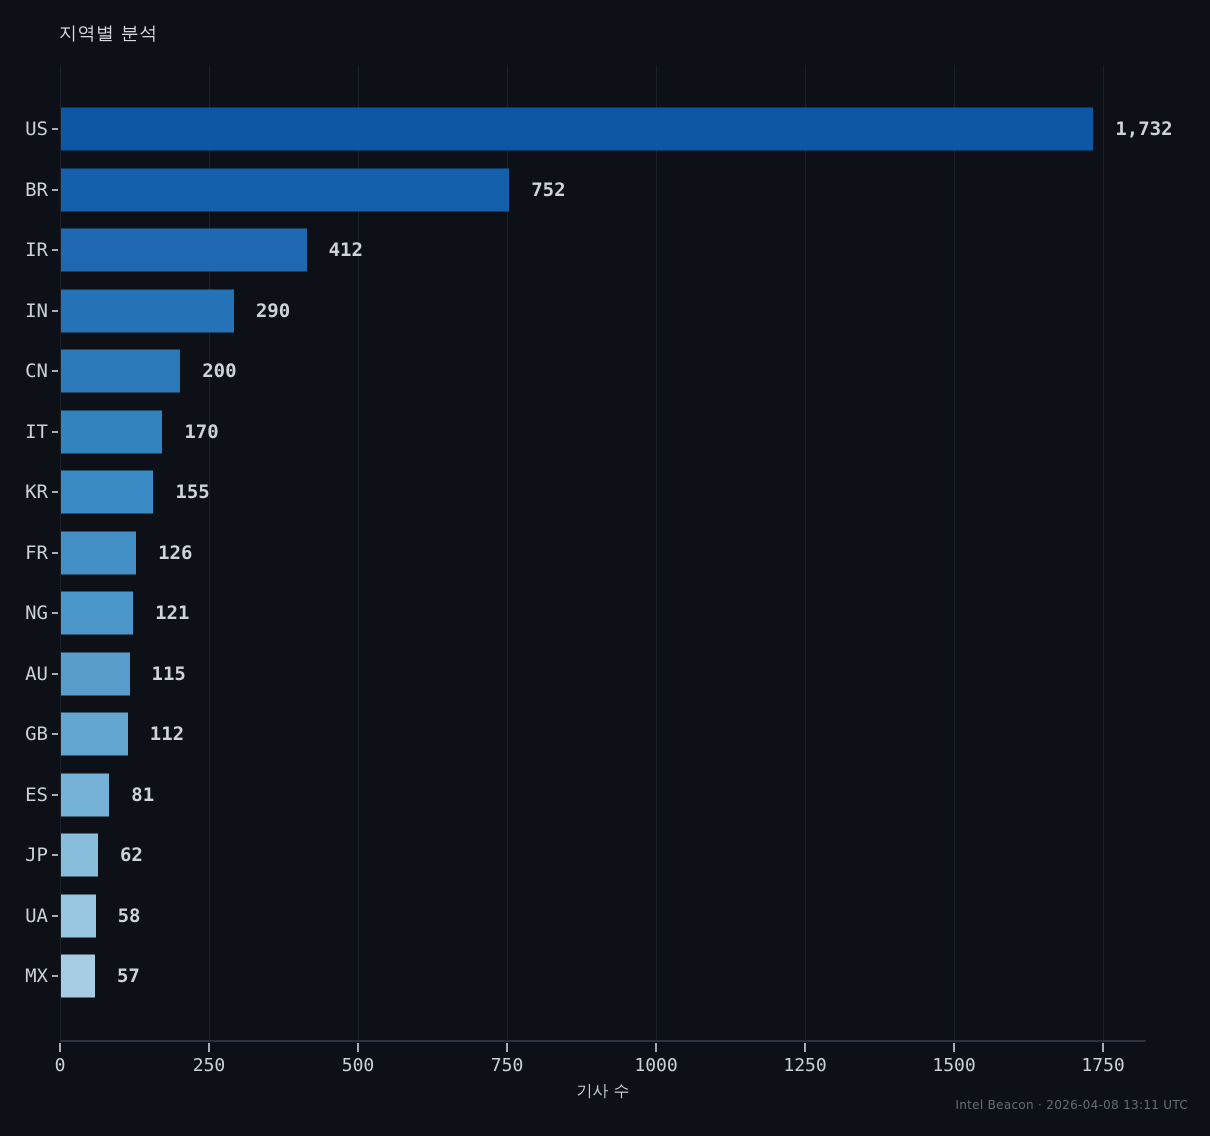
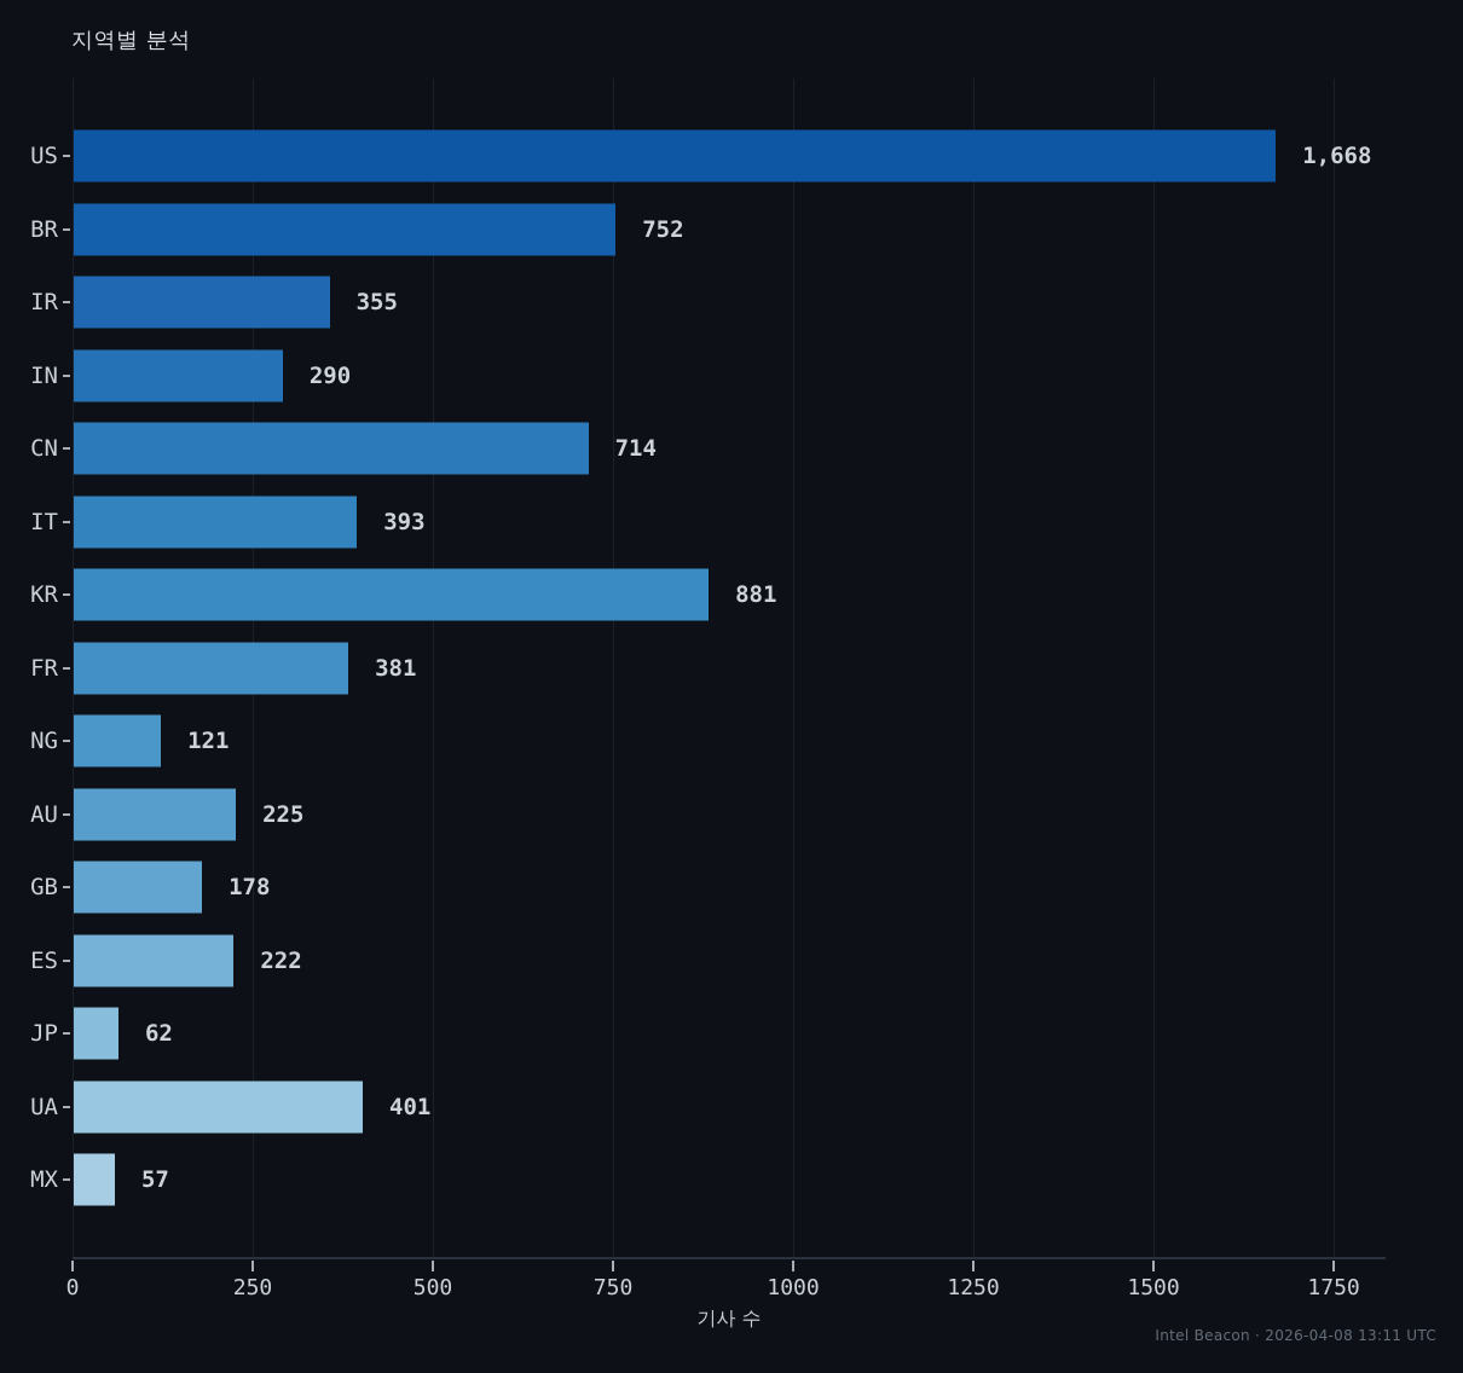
US: 1,732 -> 1,668
IR: 412 -> 355
CN: 200 -> 714
IT: 170 -> 393
KR: 155 -> 881
FR: 126 -> 381
AU: 115 -> 225
GB: 112 -> 178
ES: 81 -> 222
UA: 58 -> 401
